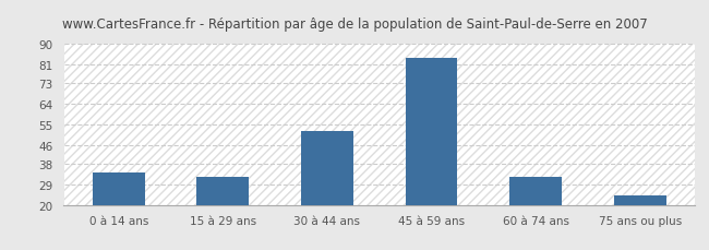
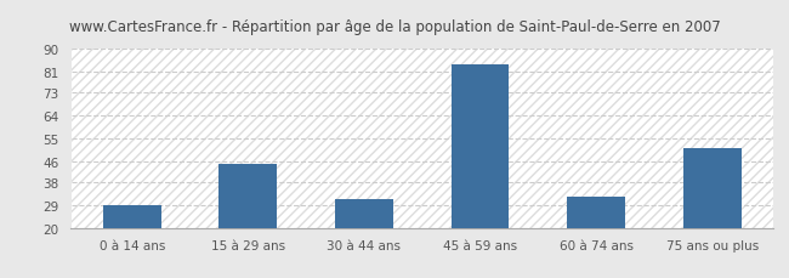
0 à 14 ans: 34 -> 29
15 à 29 ans: 32 -> 45
30 à 44 ans: 52 -> 31
75 ans ou plus: 24 -> 51
